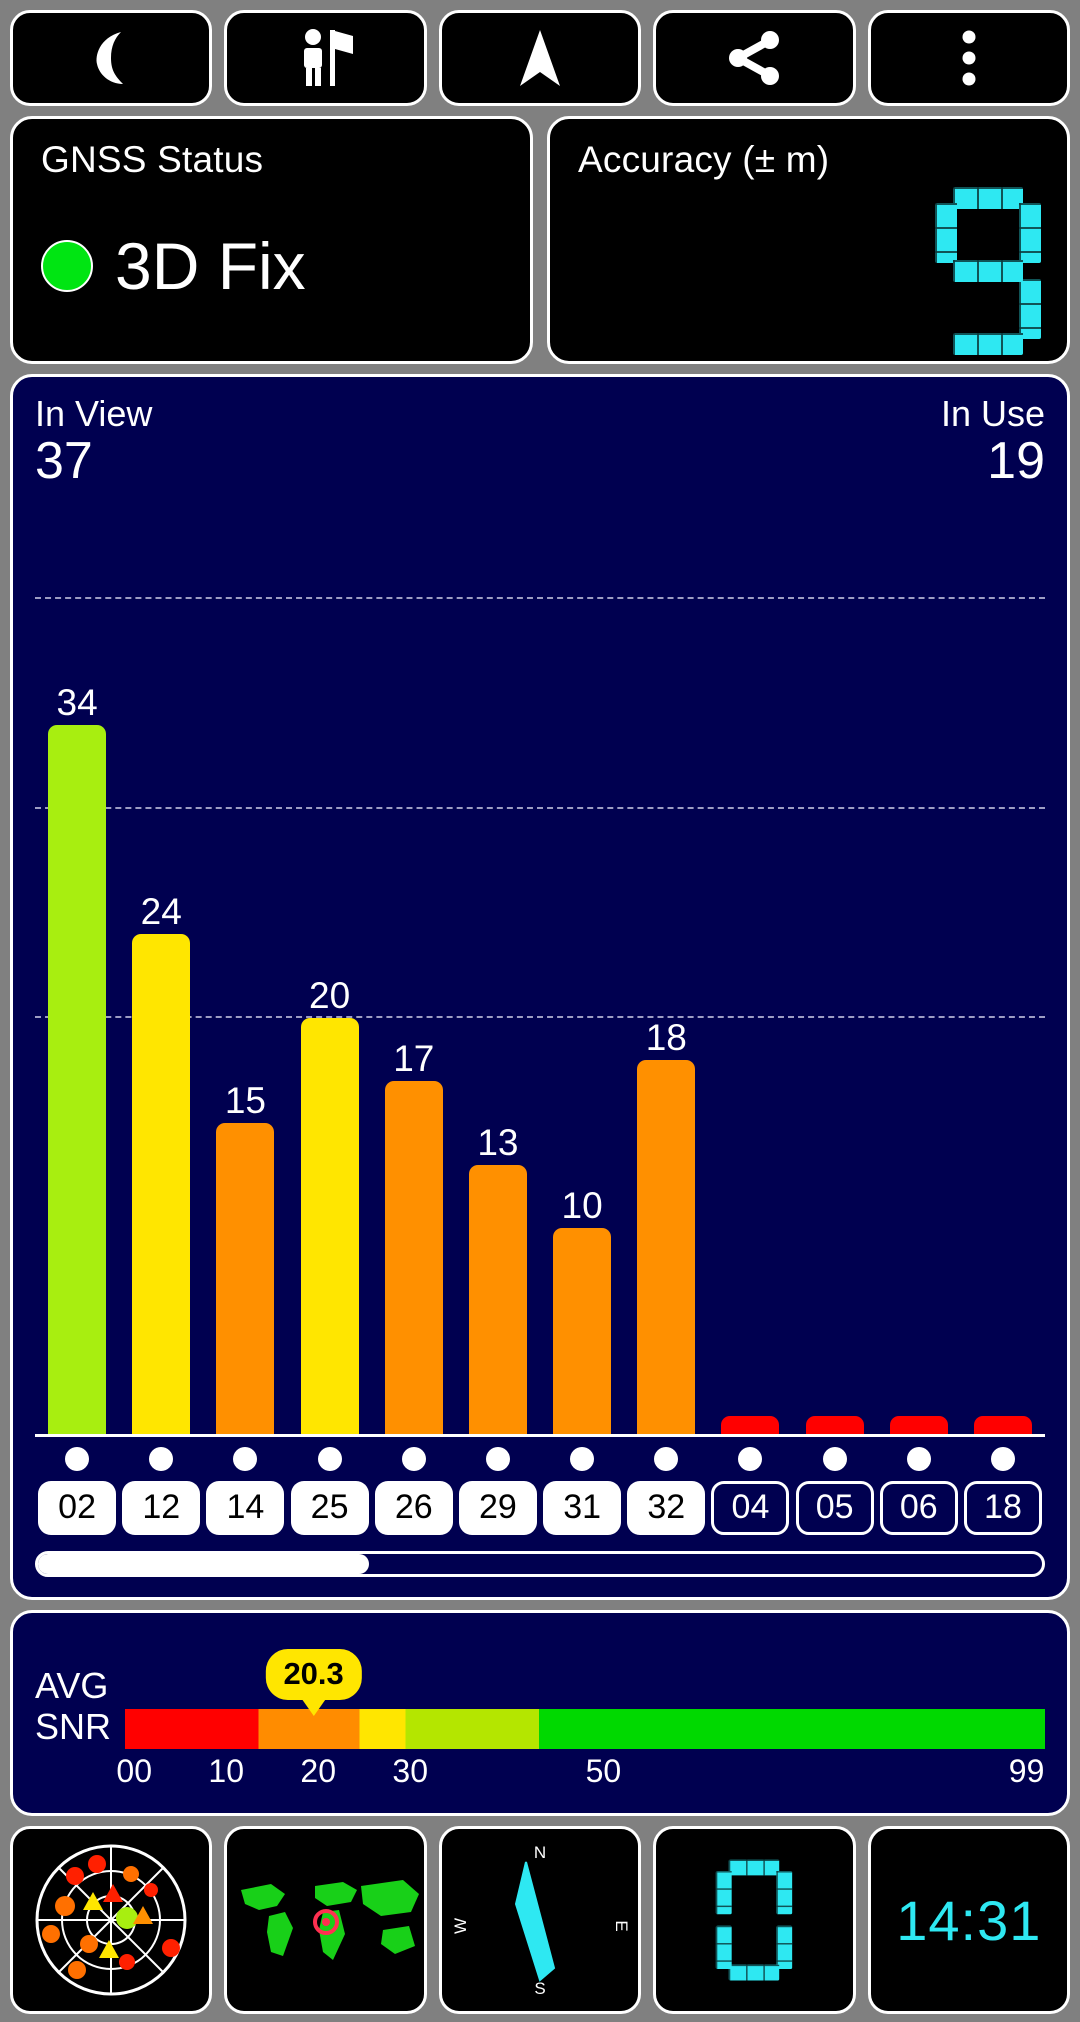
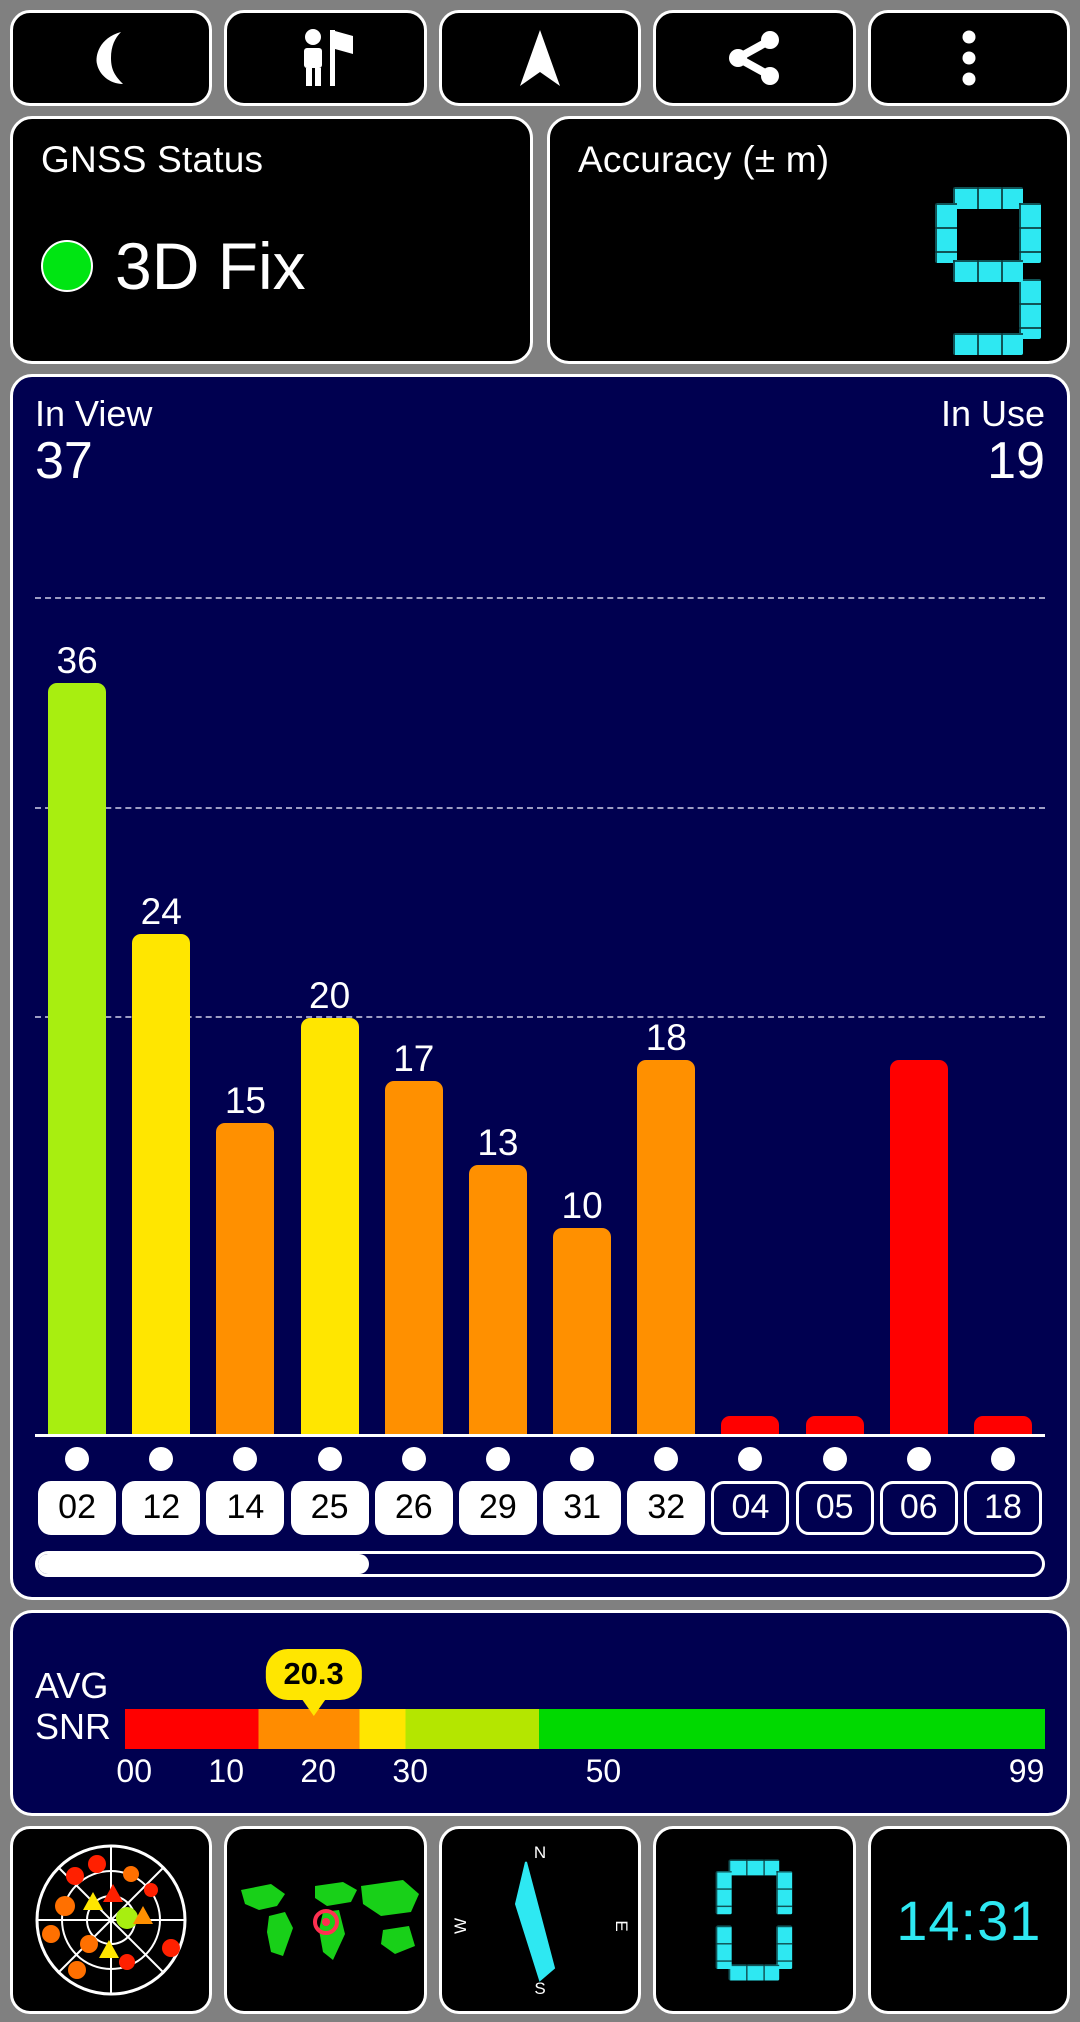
02: 34 -> 36
06: 1 -> 18
